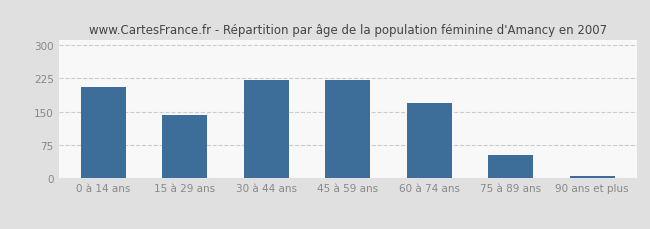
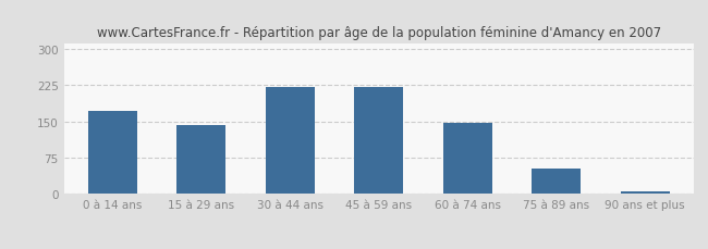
0 à 14 ans: 205 -> 172
60 à 74 ans: 170 -> 146
